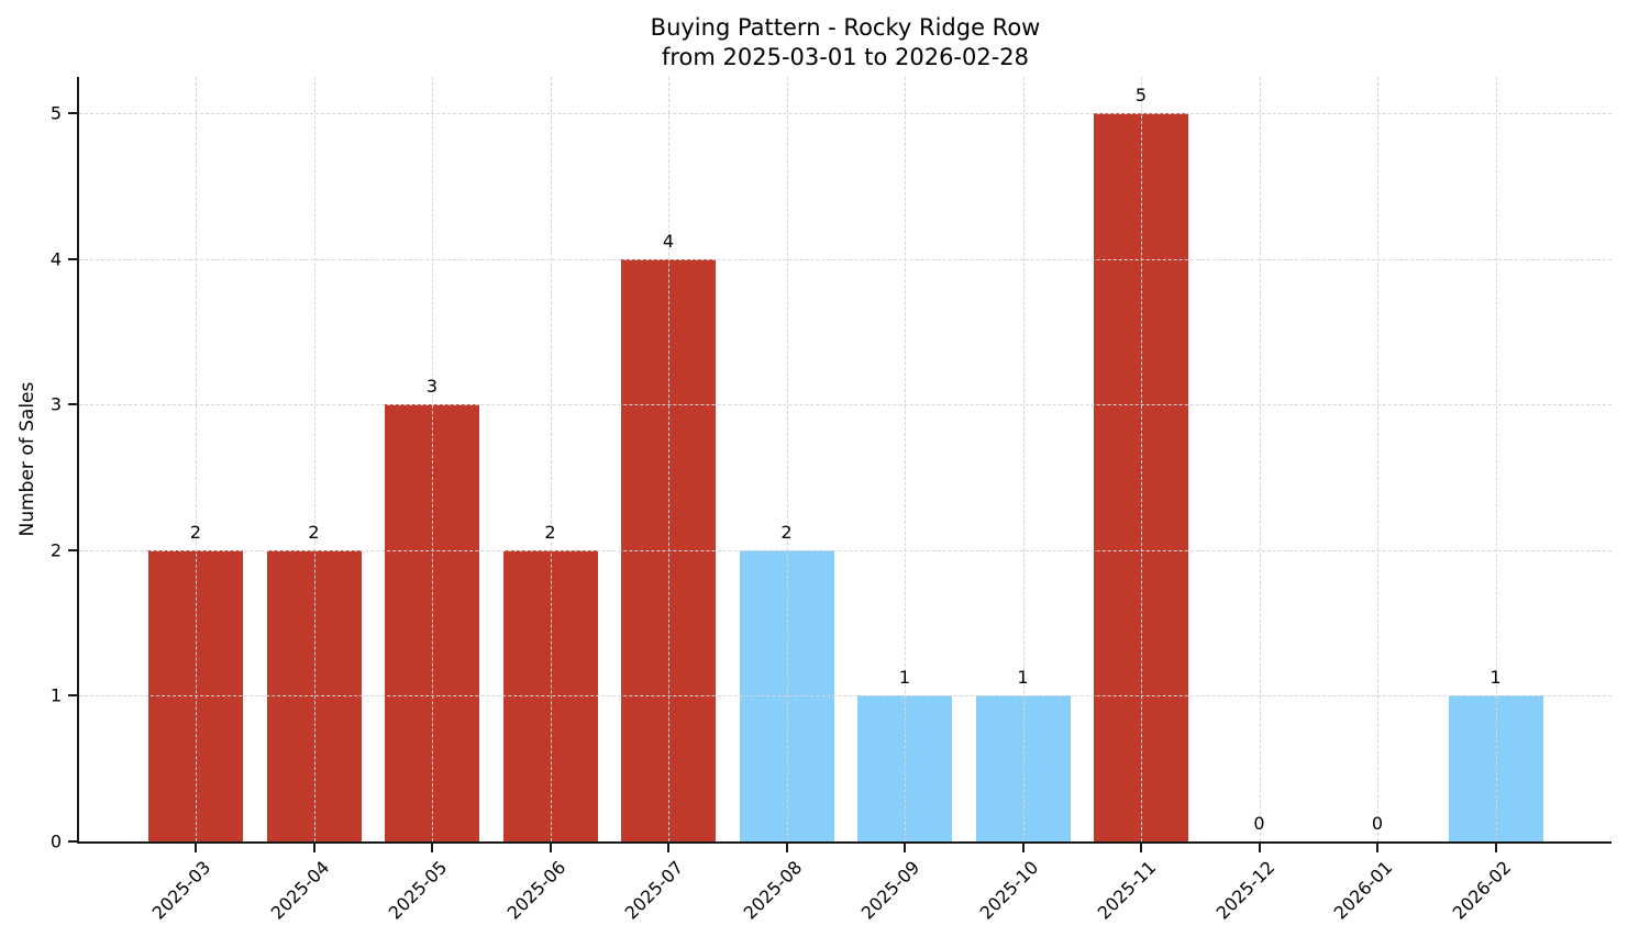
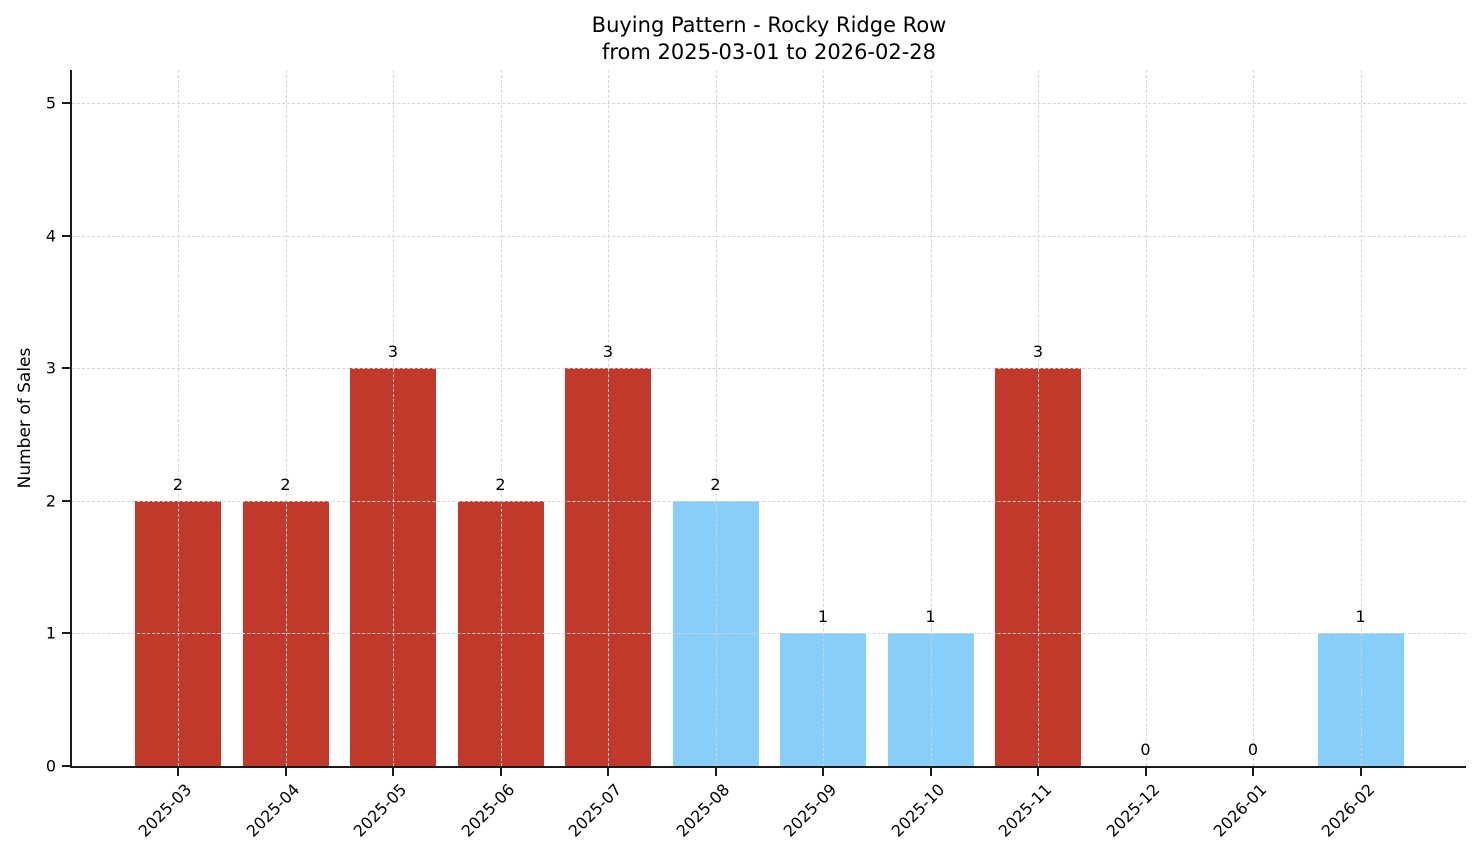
2025-07: 4 -> 3
2025-11: 5 -> 3
